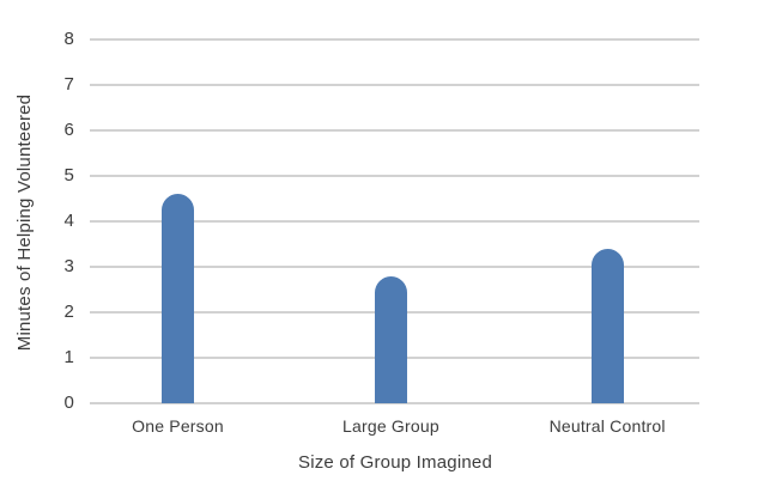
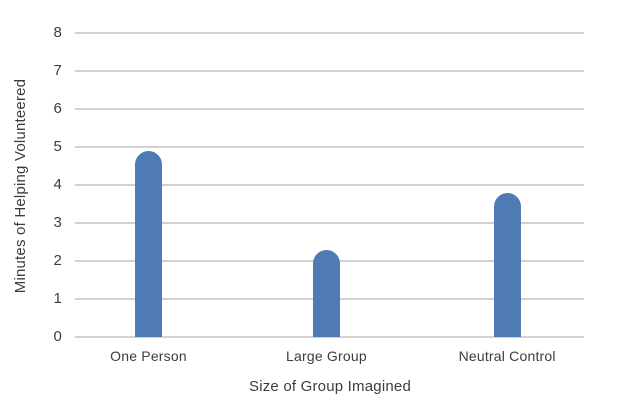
One Person: 4.6 -> 4.9
Large Group: 2.8 -> 2.3
Neutral Control: 3.4 -> 3.8
